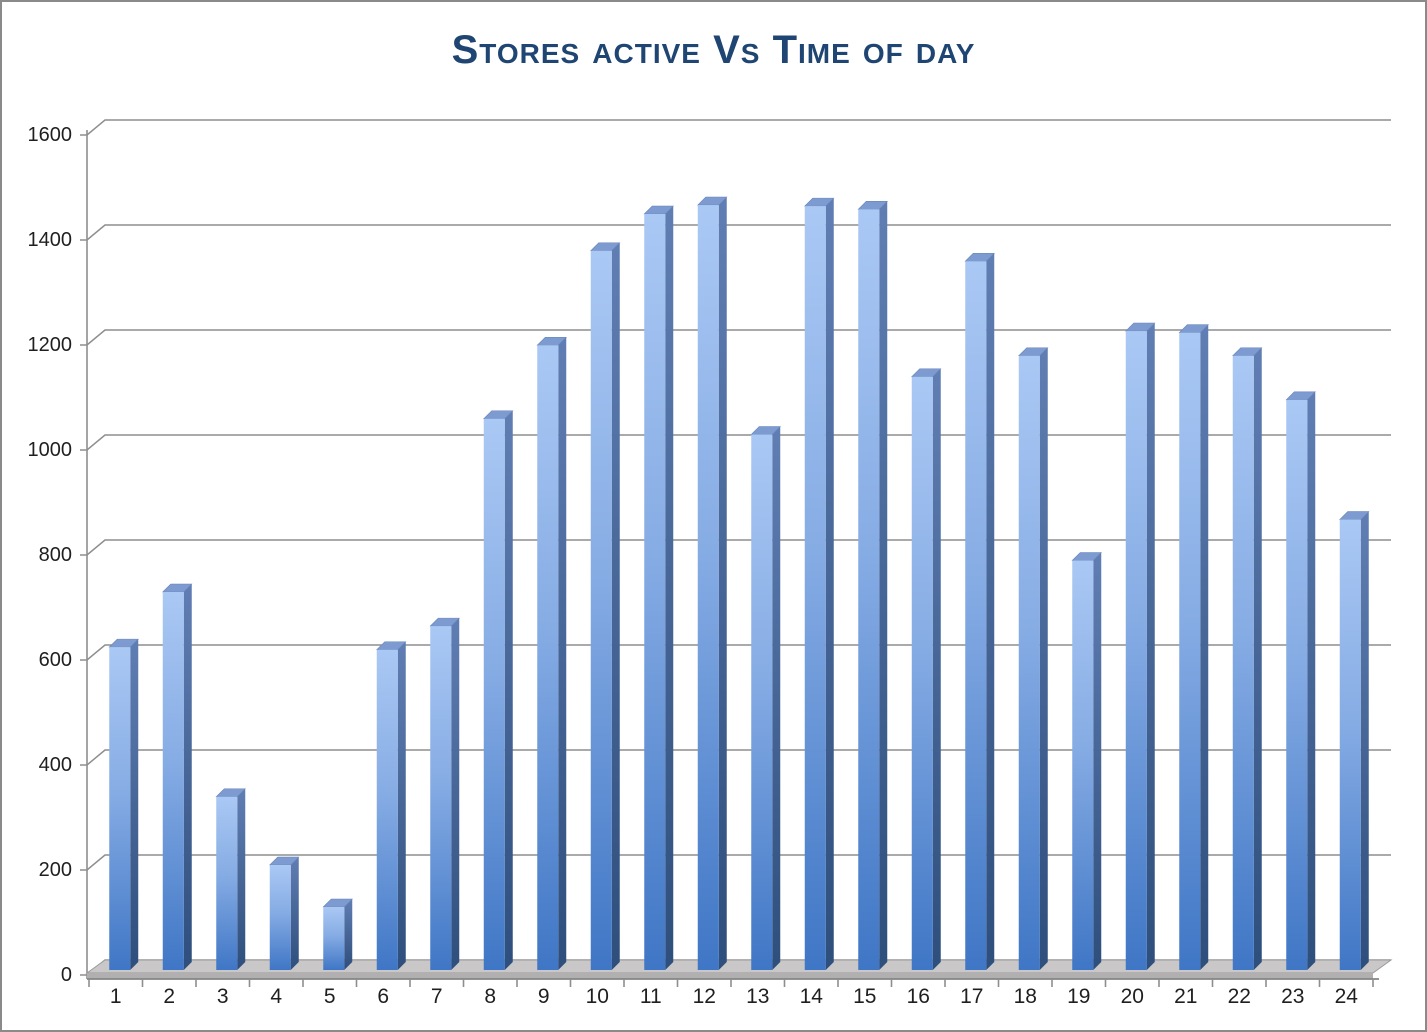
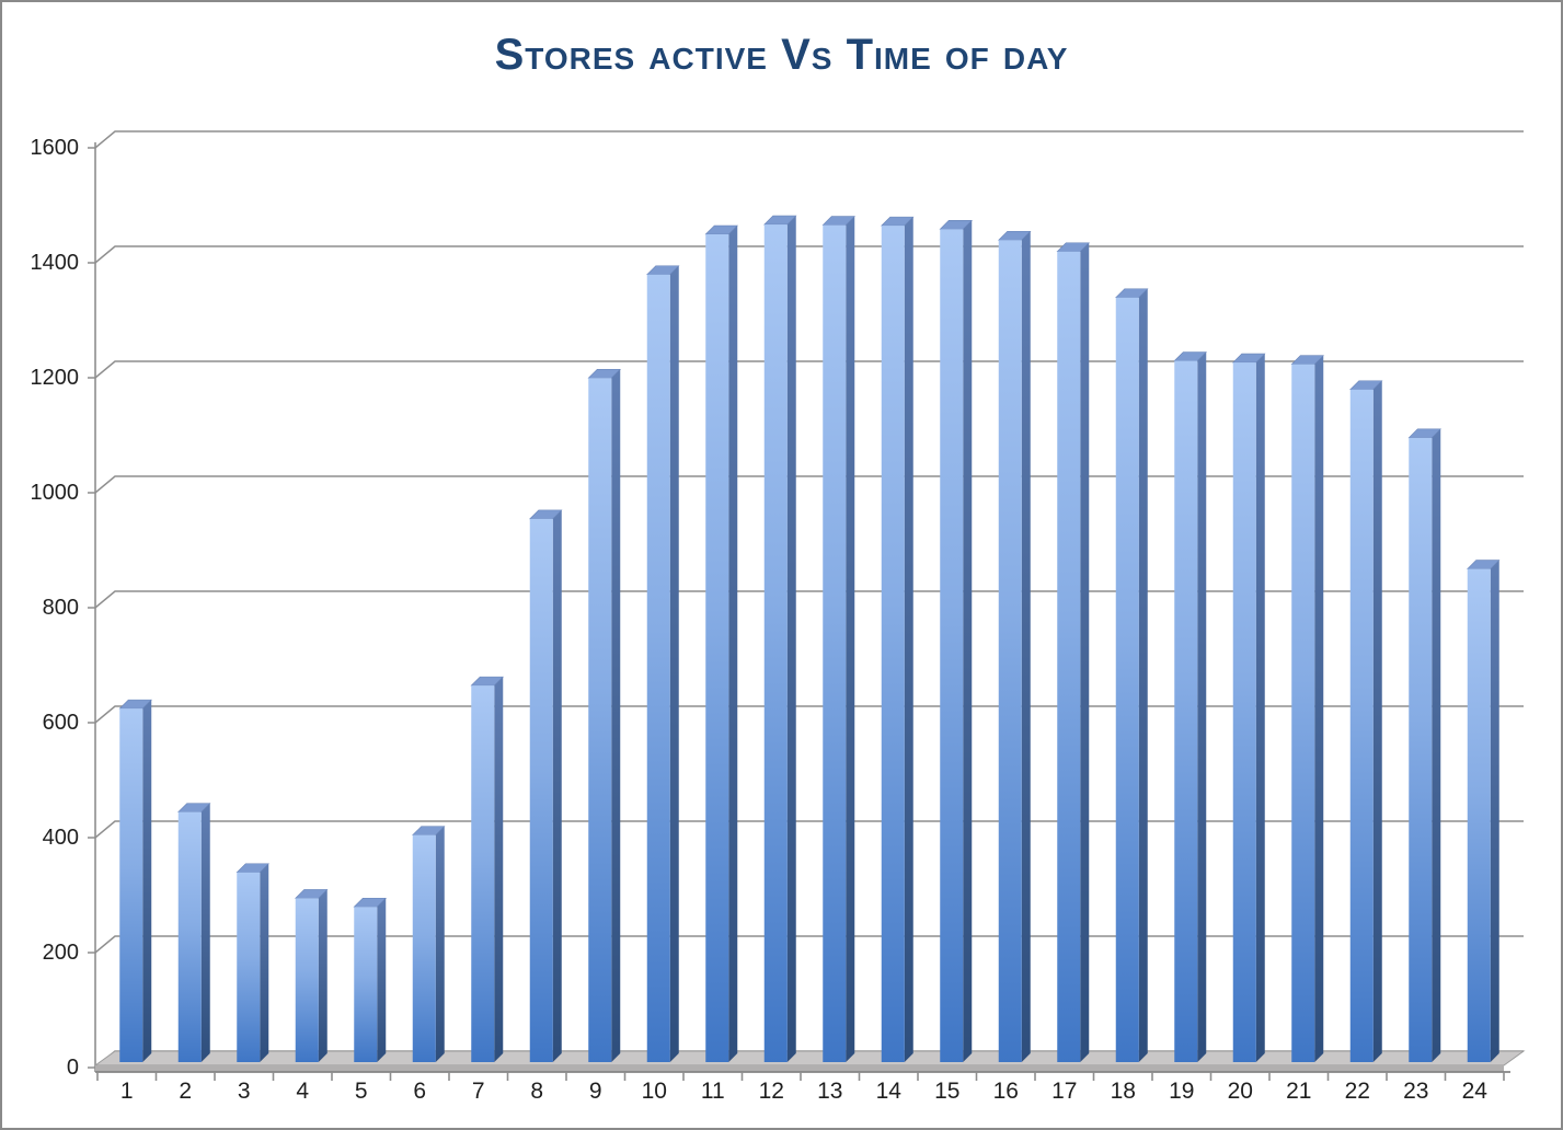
2: 720 -> 440
4: 200 -> 280
5: 120 -> 270
6: 610 -> 400
8: 1050 -> 940
13: 1020 -> 1460
16: 1130 -> 1430
17: 1350 -> 1410
18: 1170 -> 1330
19: 780 -> 1220
